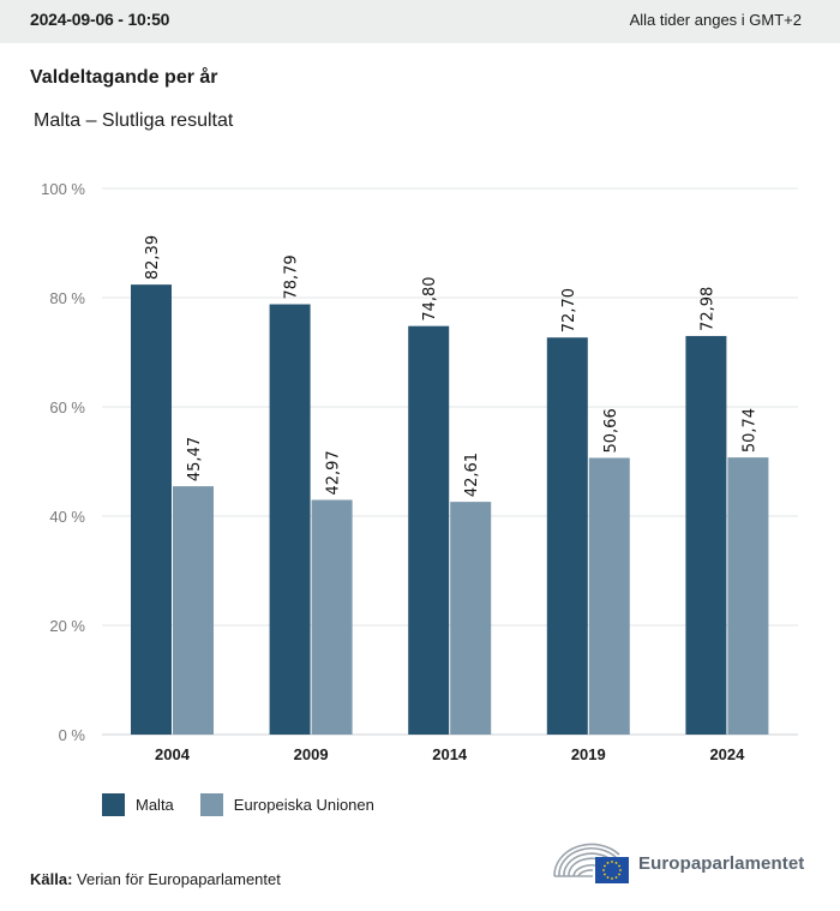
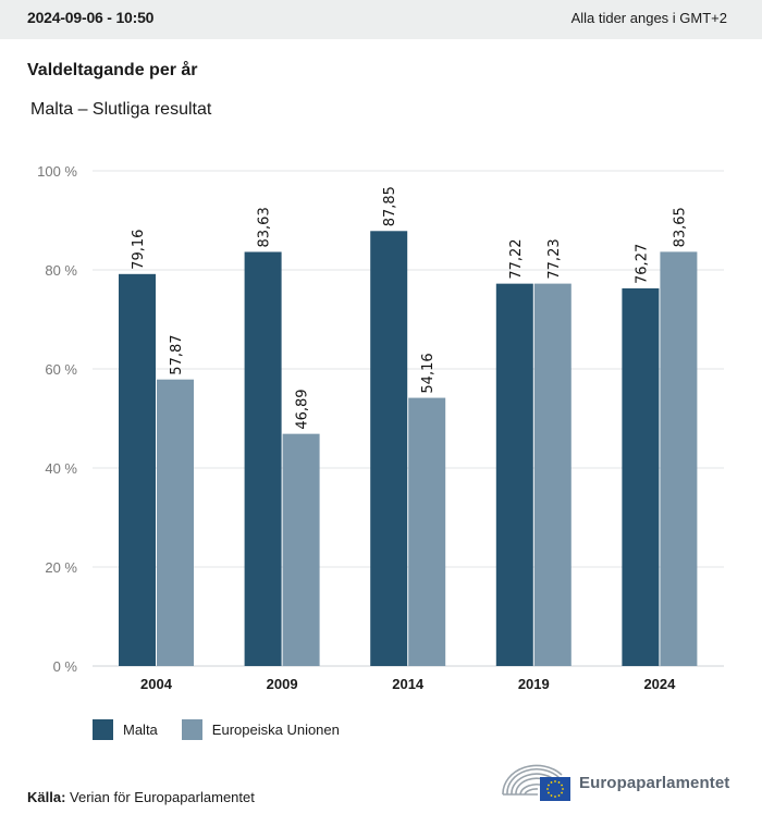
Malta/2004: 82,39 -> 79,16
Europeiska Unionen/2004: 45,47 -> 57,87
Malta/2009: 78,79 -> 83,63
Europeiska Unionen/2009: 42,97 -> 46,89
Malta/2014: 74,80 -> 87,85
Europeiska Unionen/2014: 42,61 -> 54,16
Malta/2019: 72,70 -> 77,22
Europeiska Unionen/2019: 50,66 -> 77,23
Malta/2024: 72,98 -> 76,27
Europeiska Unionen/2024: 50,74 -> 83,65
